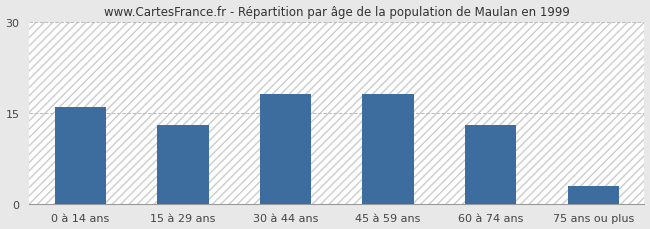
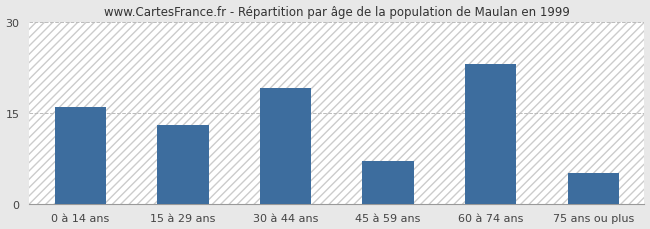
30 à 44 ans: 18 -> 19
45 à 59 ans: 18 -> 7
60 à 74 ans: 13 -> 23
75 ans ou plus: 3 -> 5
